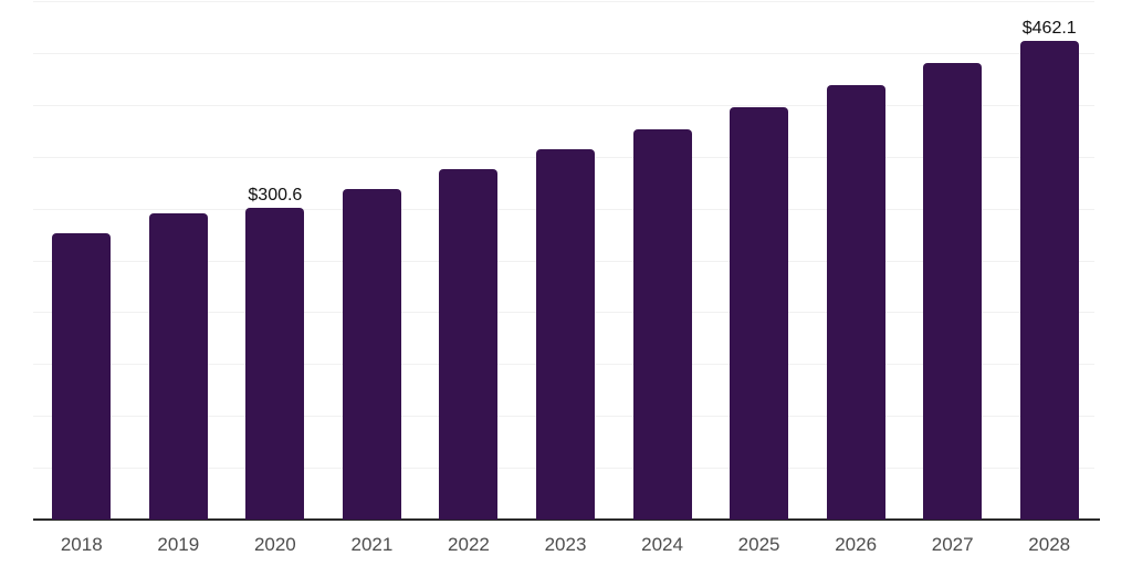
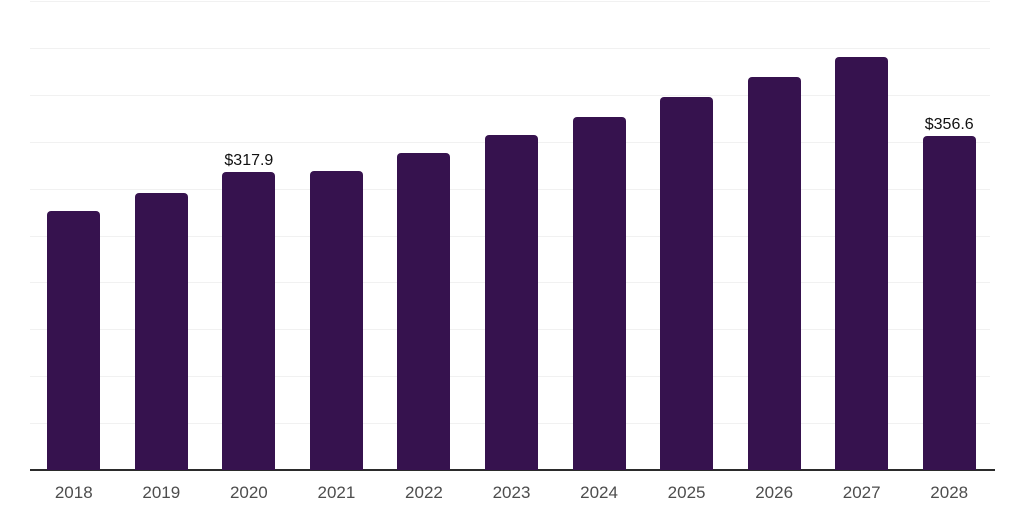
2020: $300.6 -> $317.9
2028: $462.1 -> $356.6
